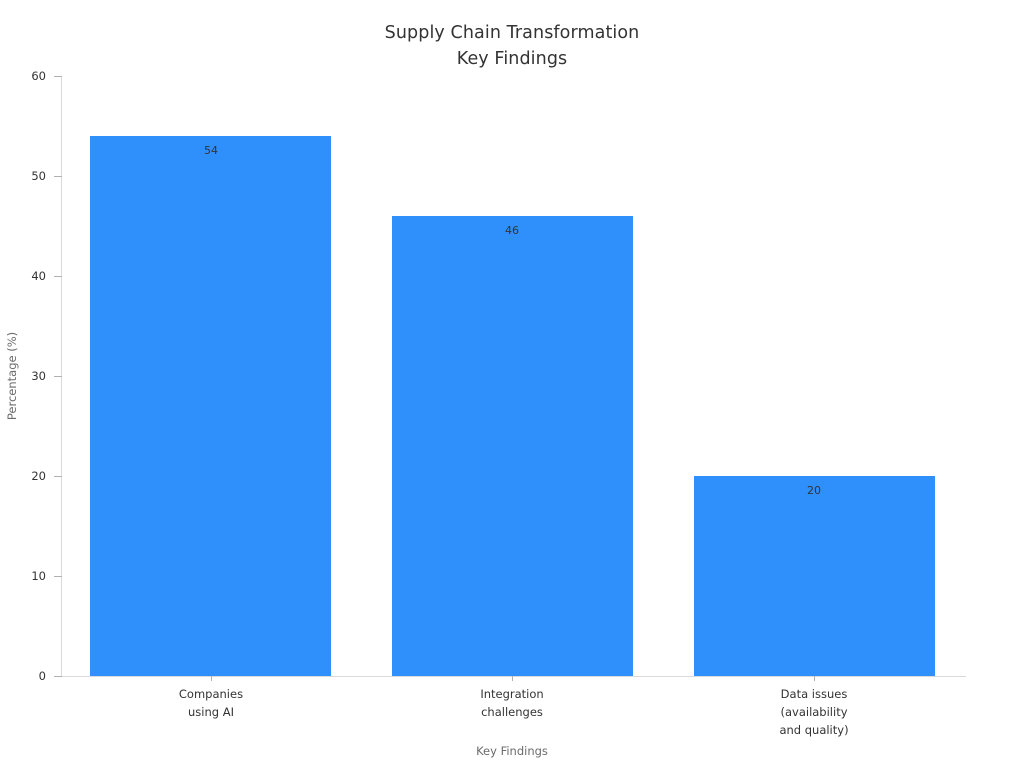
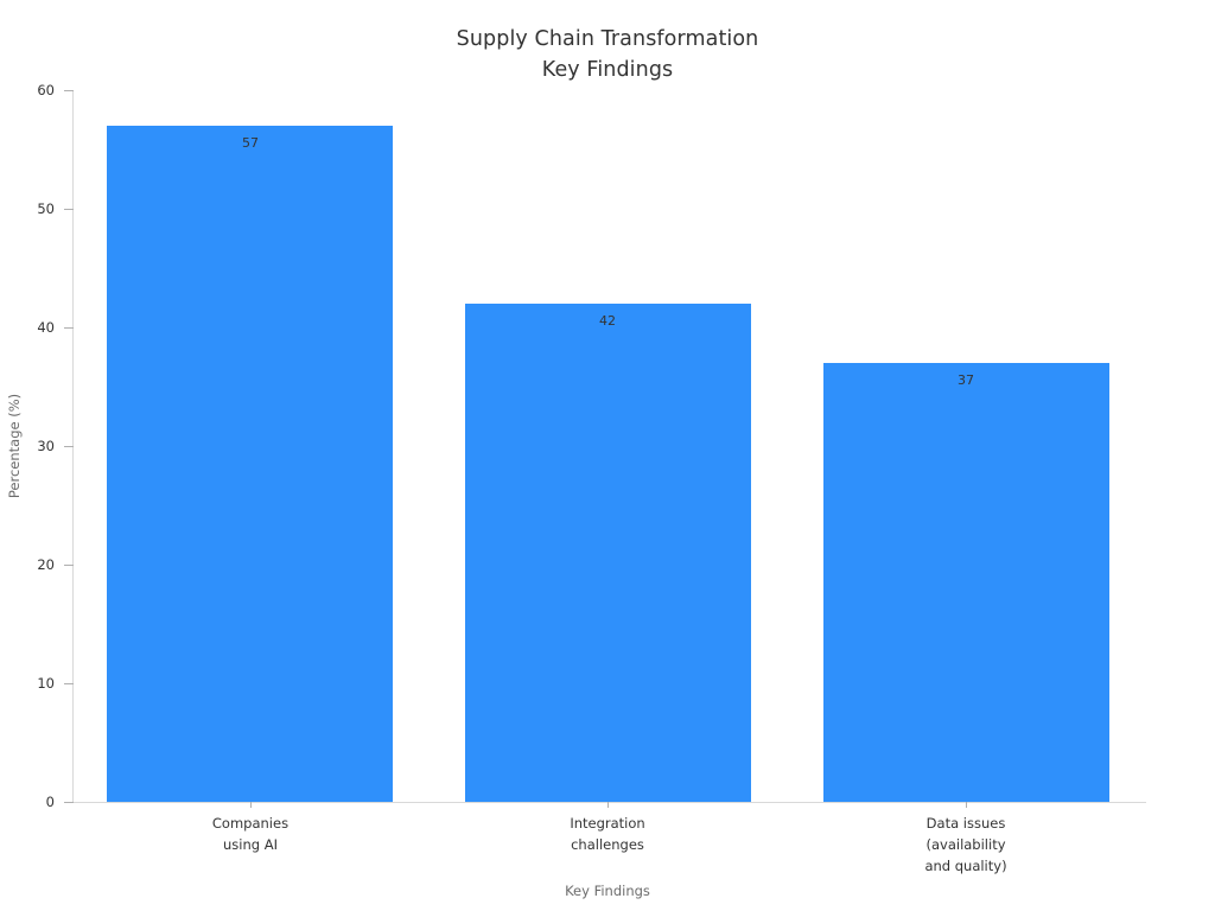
Companies using AI: 54 -> 57
Integration challenges: 46 -> 42
Data issues (availability and quality): 20 -> 37
